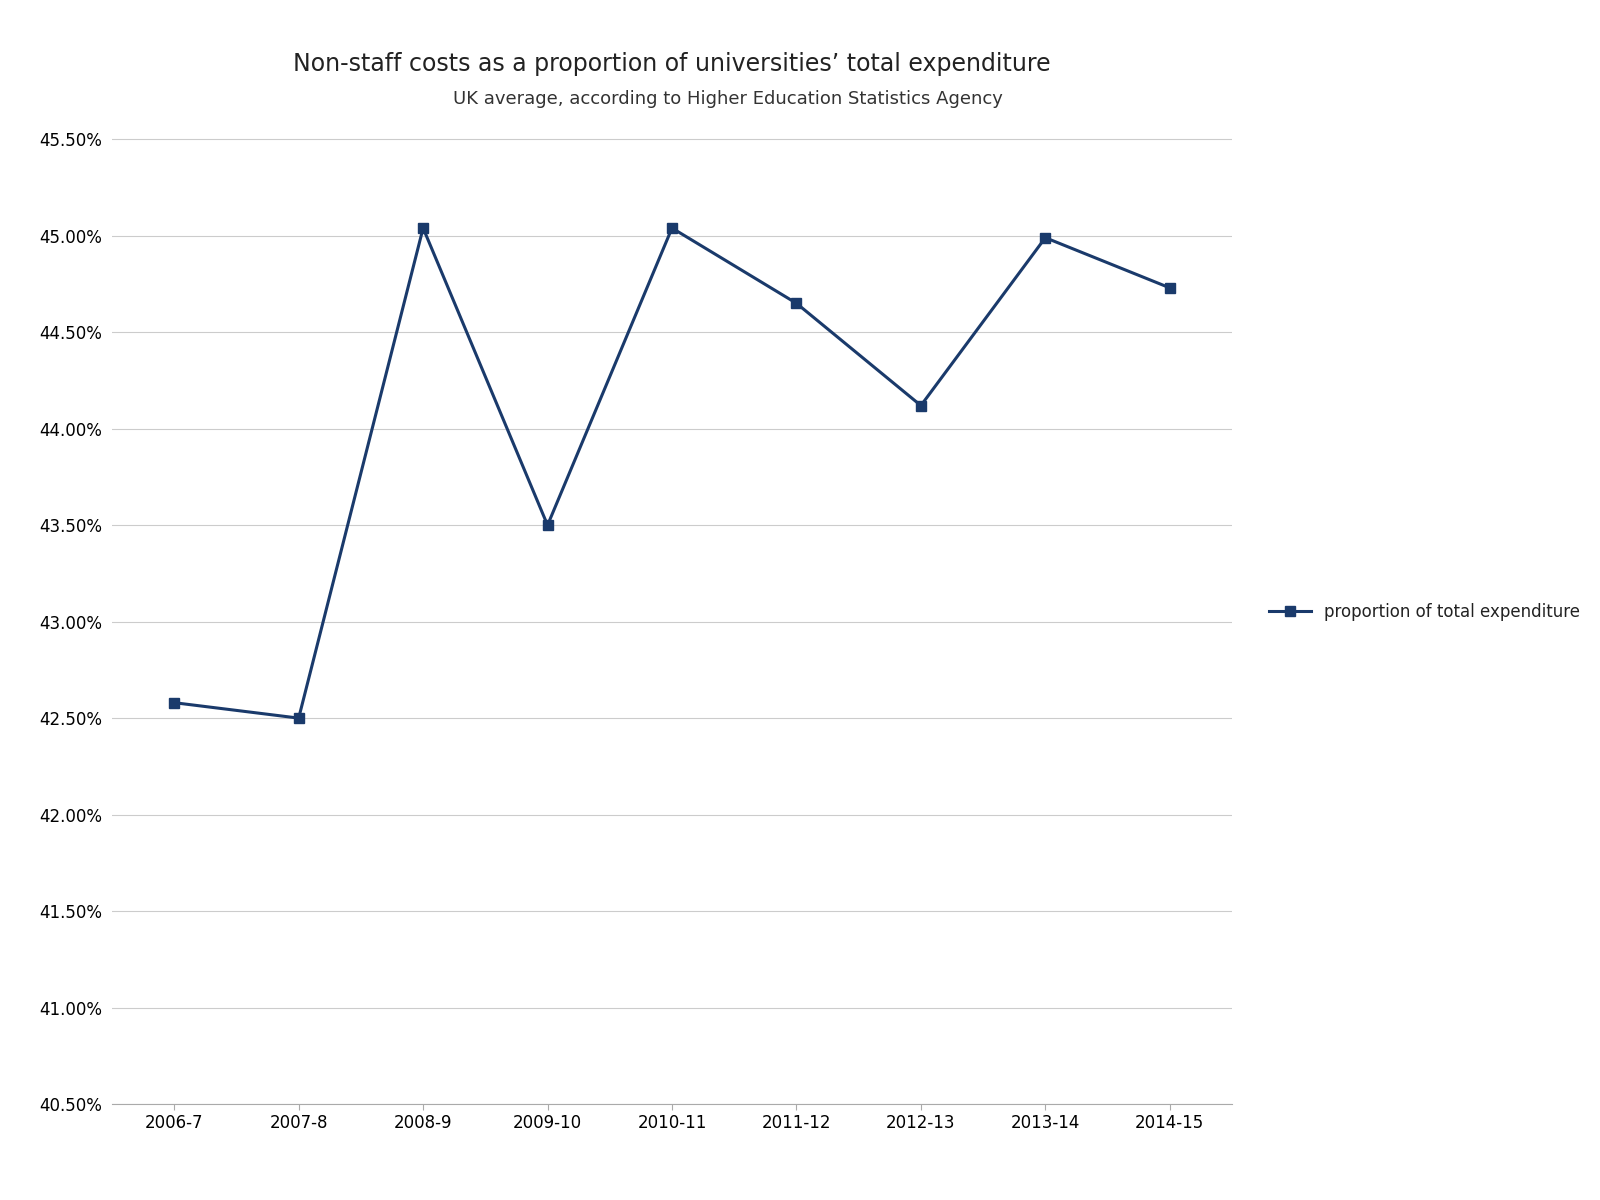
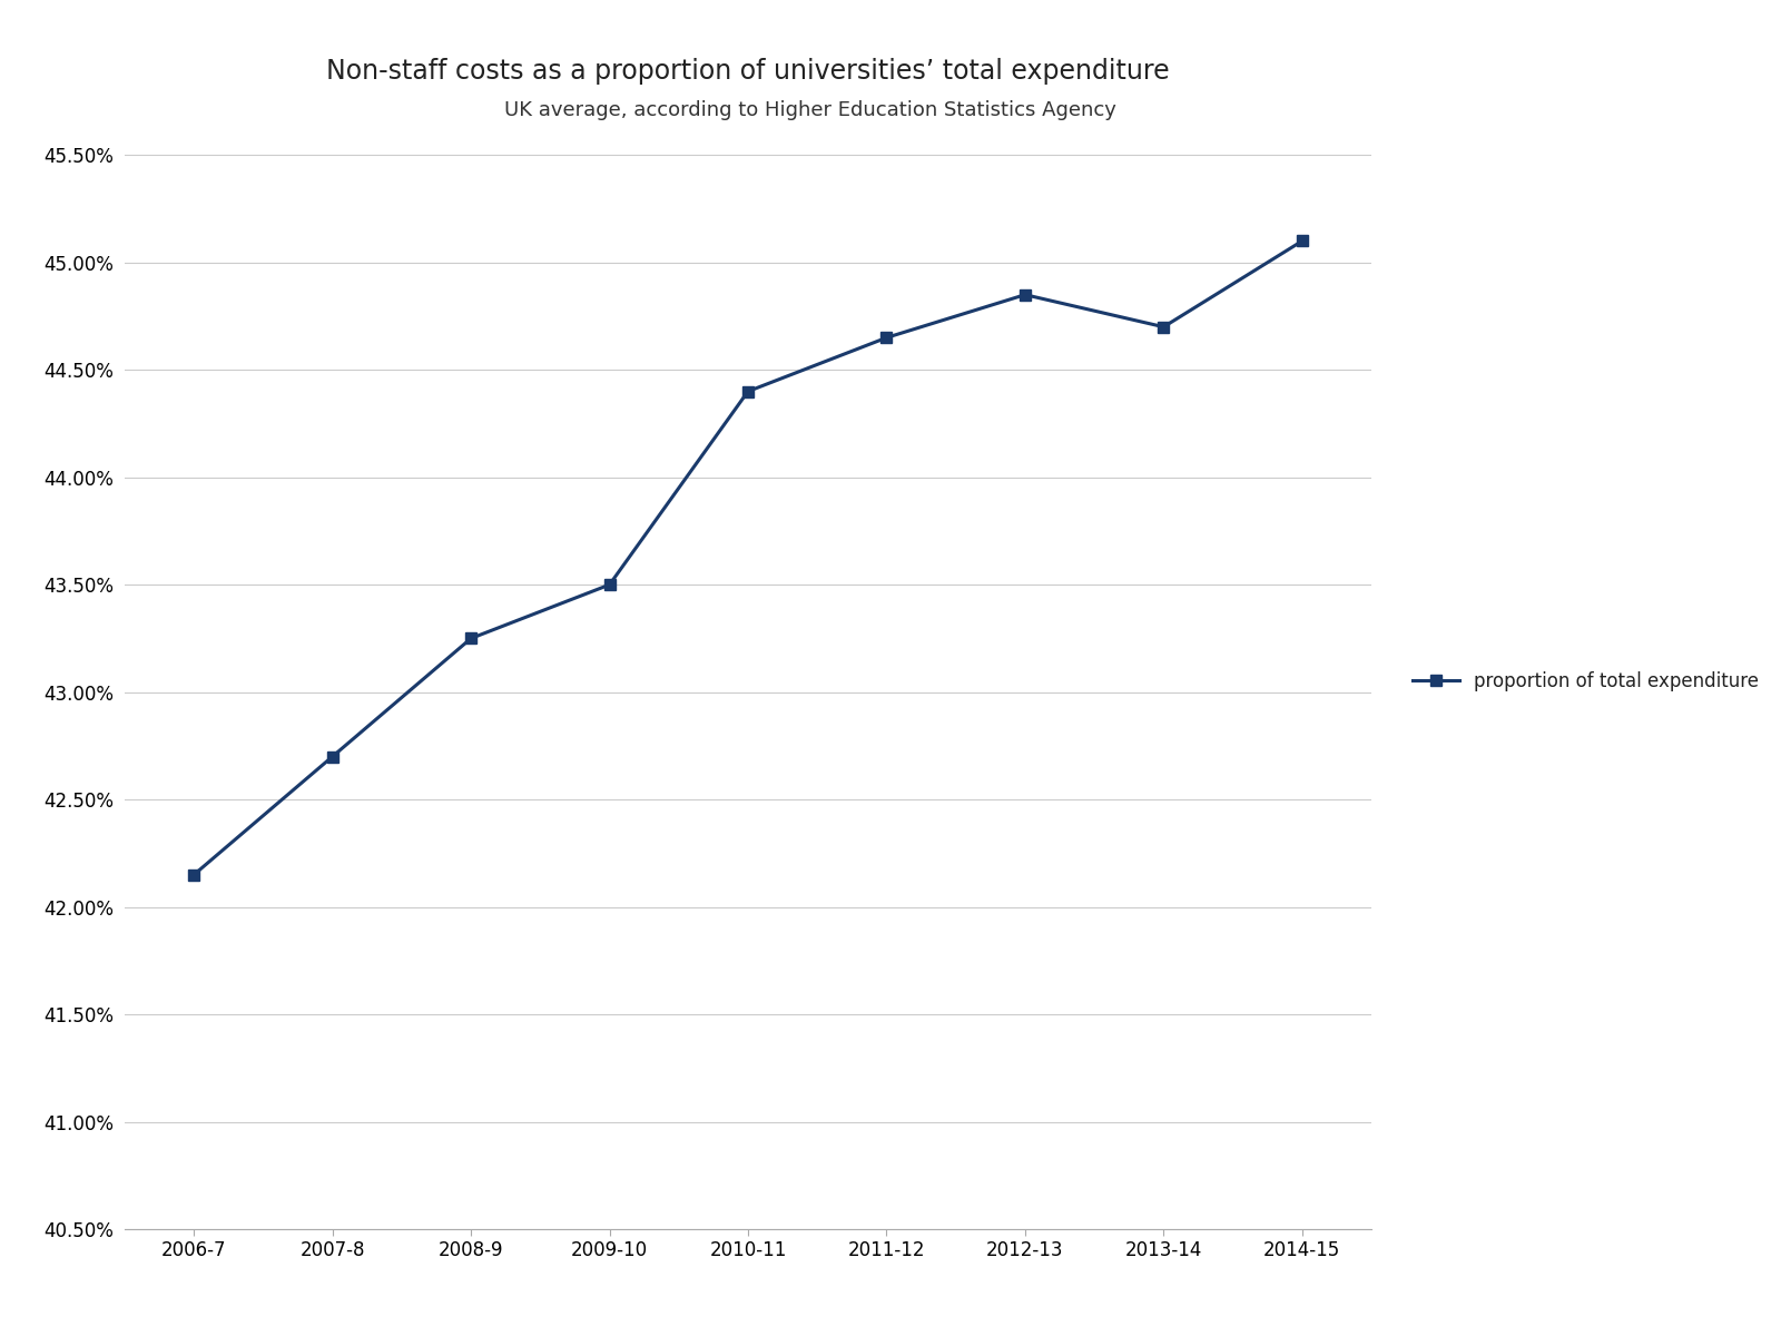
2006-7: 42.58% -> 42.15%
2007-8: 42.50% -> 42.70%
2008-9: 45.04% -> 43.25%
2010-11: 45.04% -> 44.40%
2012-13: 44.12% -> 44.85%
2013-14: 44.99% -> 44.70%
2014-15: 44.73% -> 45.10%
